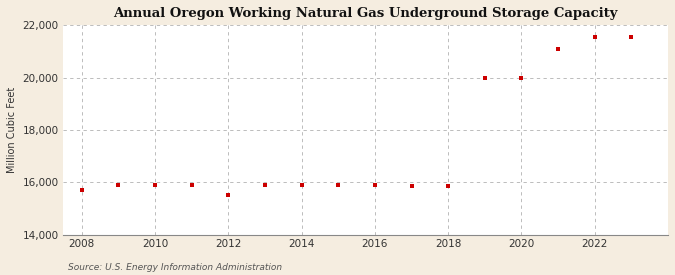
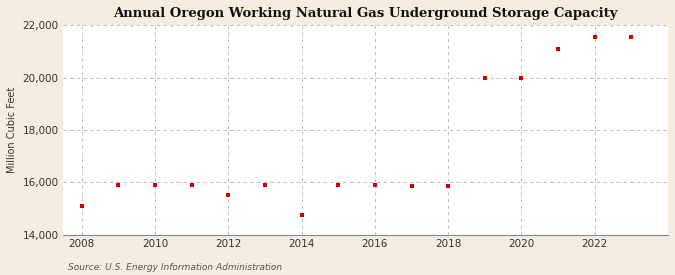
2008: 15,700 -> 15,100
2014: 15,900 -> 14,750
